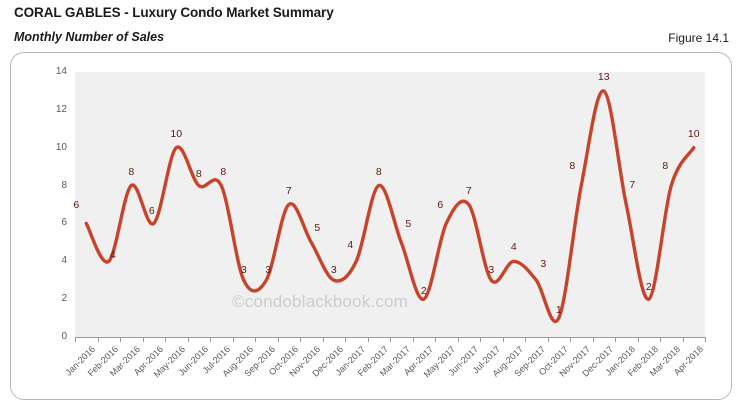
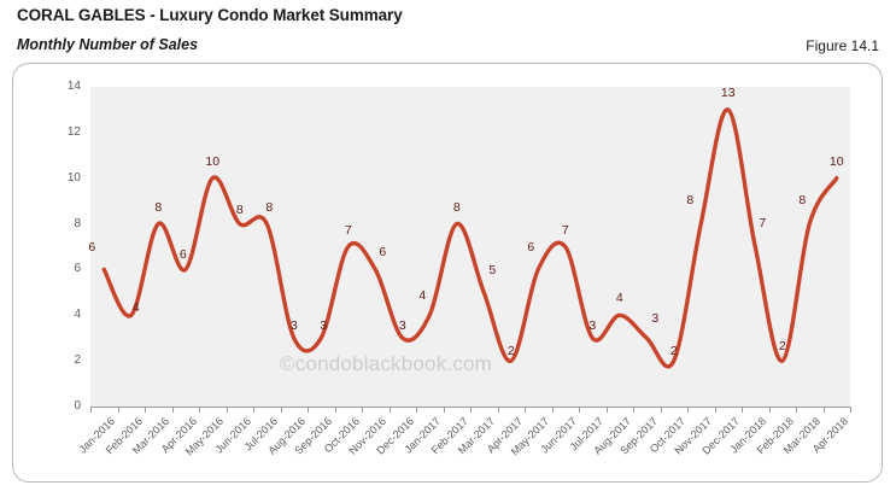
Nov-2016: 5 -> 6
Oct-2017: 1 -> 2
